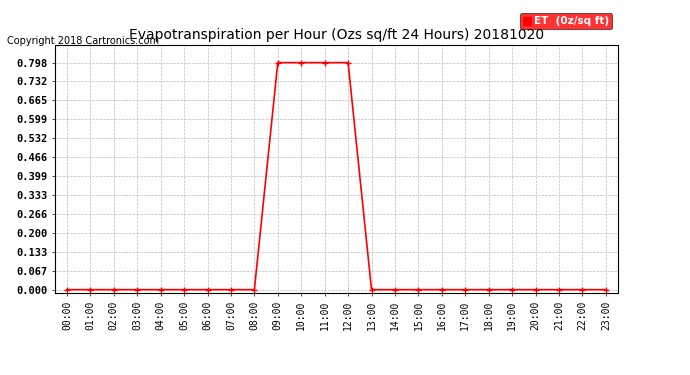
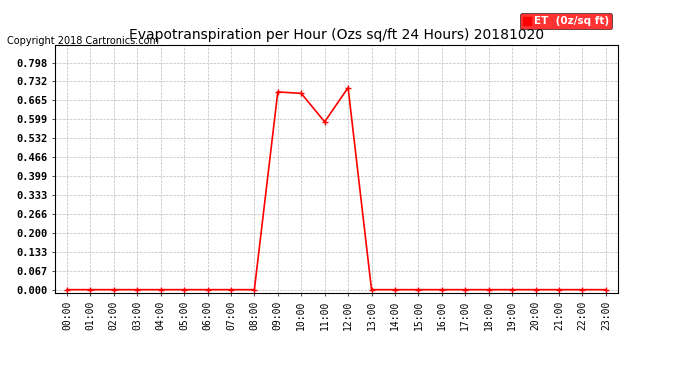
09:00: 0.798 -> 0.695
10:00: 0.798 -> 0.690
11:00: 0.798 -> 0.590
12:00: 0.798 -> 0.710
